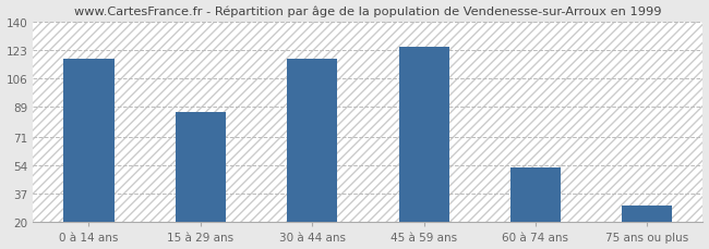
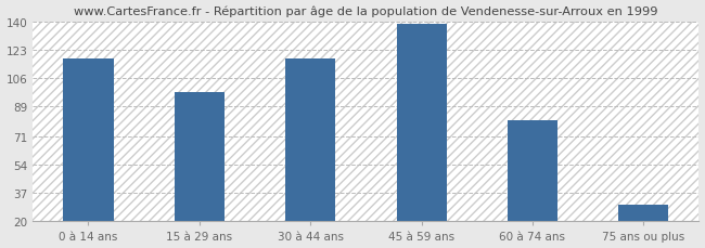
15 à 29 ans: 86 -> 98
45 à 59 ans: 125 -> 139
60 à 74 ans: 53 -> 81
